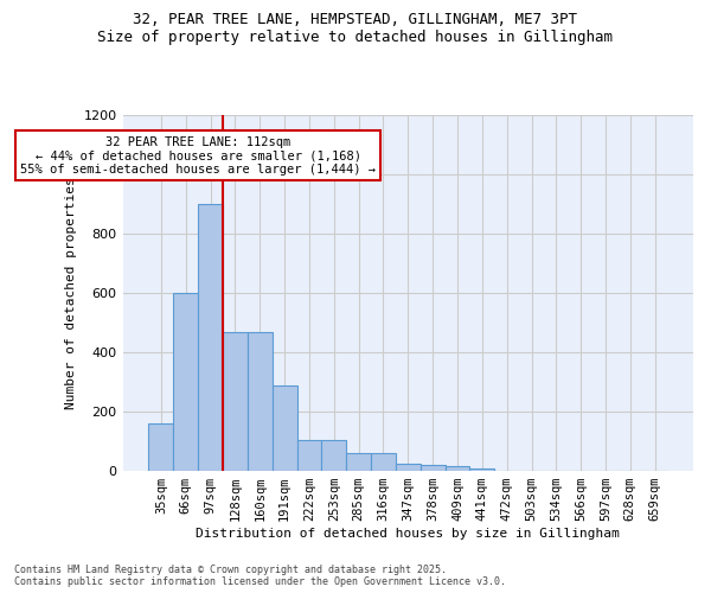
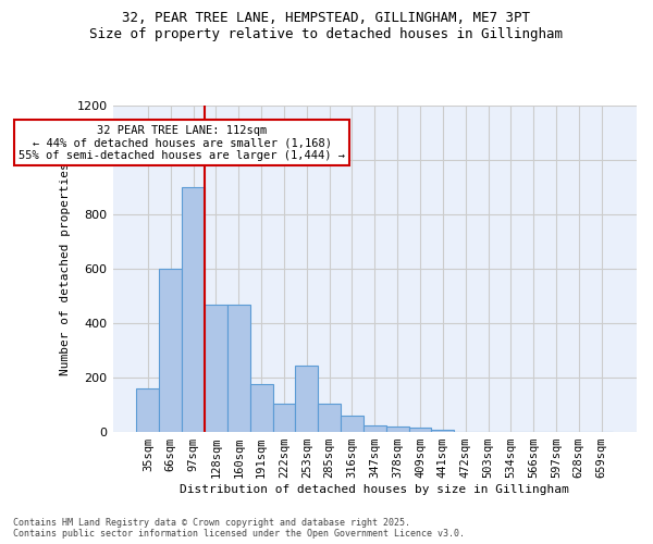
191sqm: 290 -> 175
253sqm: 105 -> 245
285sqm: 60 -> 105
